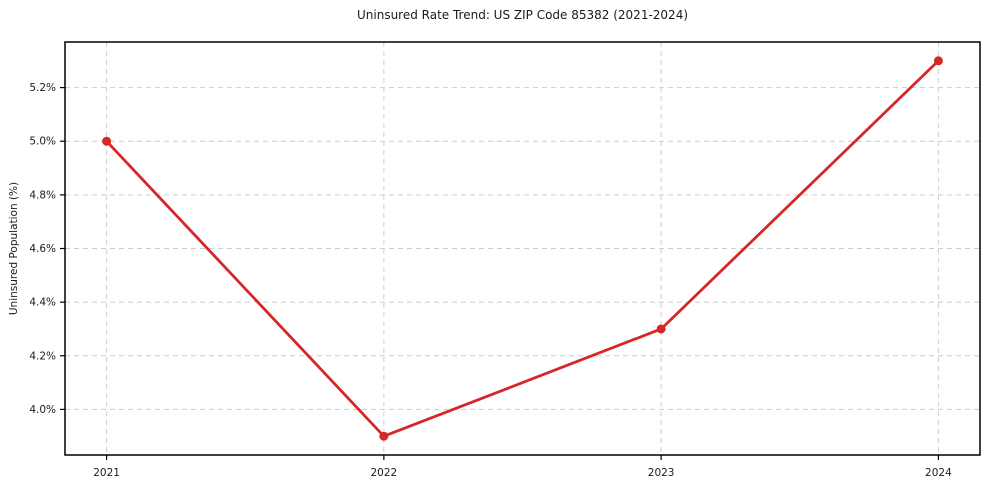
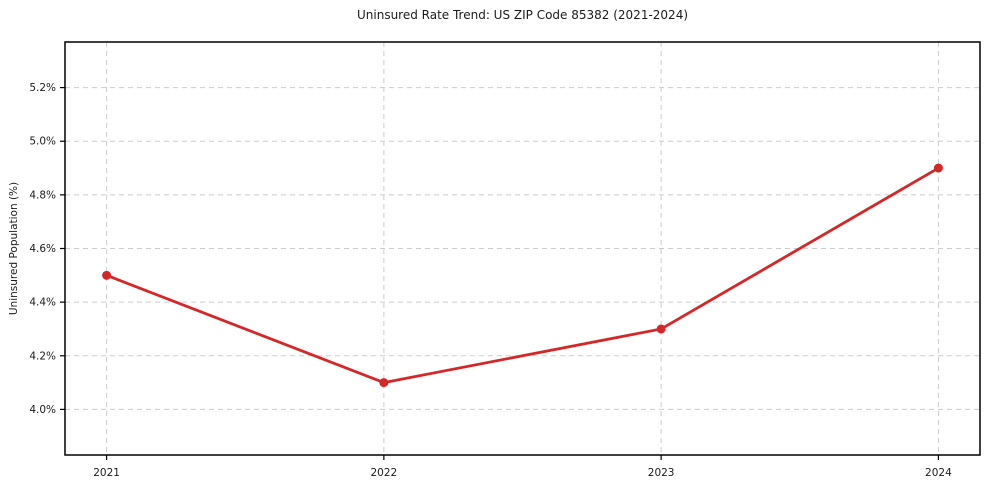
2021: 5.0% -> 4.5%
2022: 3.9% -> 4.1%
2024: 5.3% -> 4.9%
